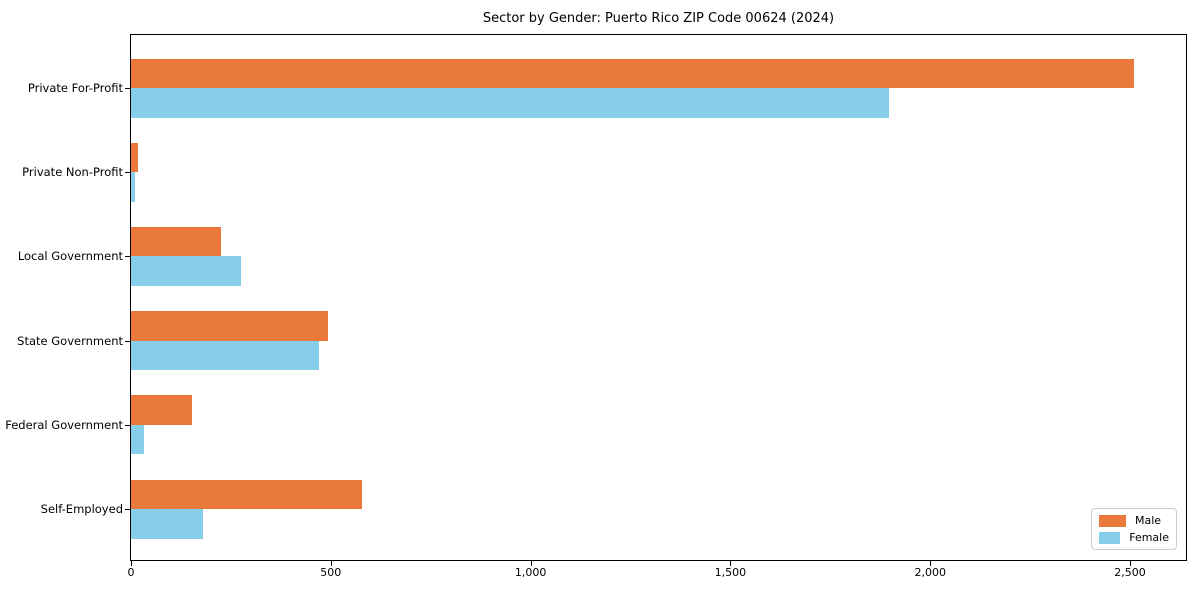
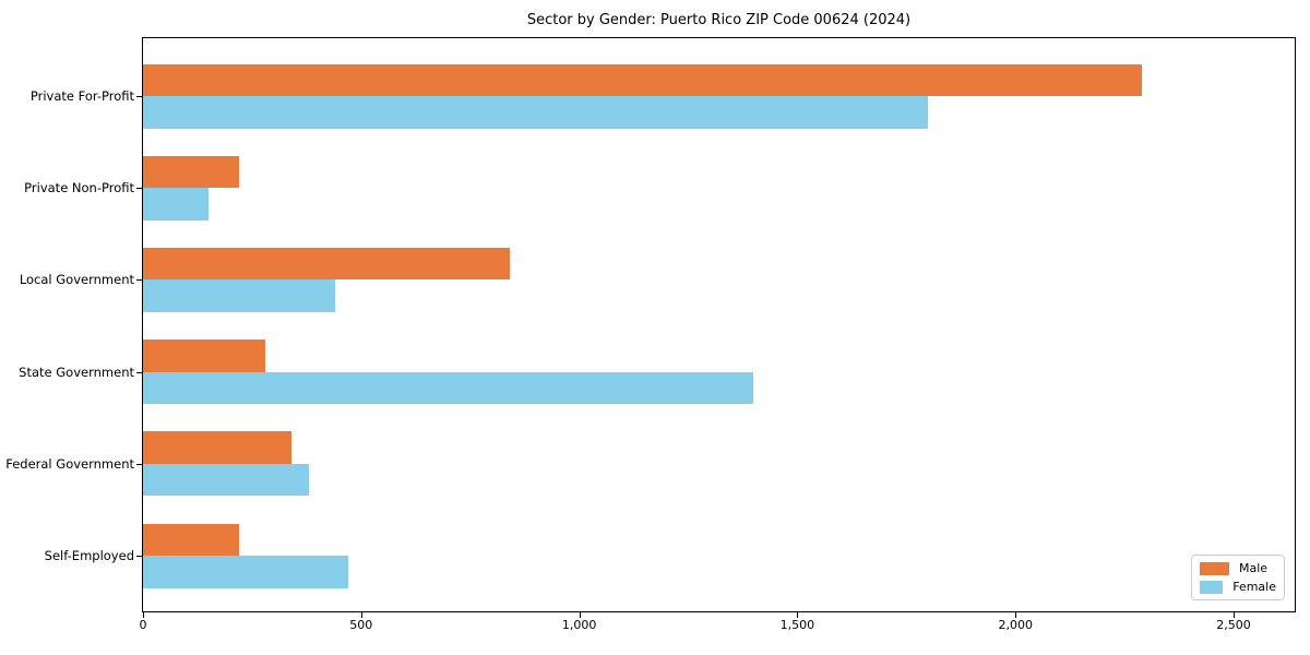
Male/Private For-Profit: 2510 -> 2290
Female/Private For-Profit: 1900 -> 1800
Male/Private Non-Profit: 20 -> 220
Female/Private Non-Profit: 10 -> 150
Male/Local Government: 230 -> 840
Female/Local Government: 280 -> 440
Male/State Government: 490 -> 280
Female/State Government: 470 -> 1400
Male/Federal Government: 150 -> 340
Female/Federal Government: 30 -> 380
Male/Self-Employed: 580 -> 220
Female/Self-Employed: 180 -> 470
